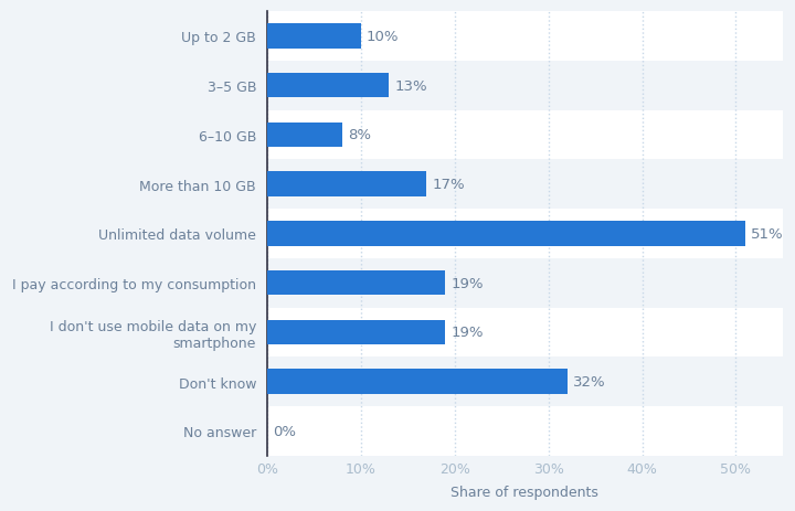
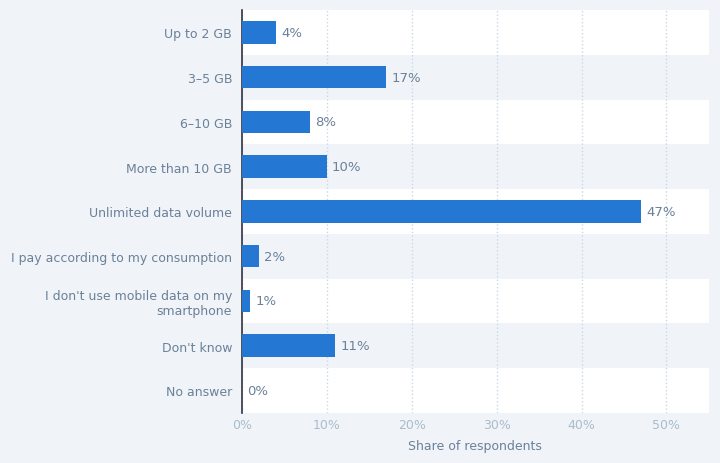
Up to 2 GB: 10% -> 4%
3–5 GB: 13% -> 17%
More than 10 GB: 17% -> 10%
Unlimited data volume: 51% -> 47%
I pay according to my consumption: 19% -> 2%
I don't use mobile data on my smartphone: 19% -> 1%
Don't know: 32% -> 11%
